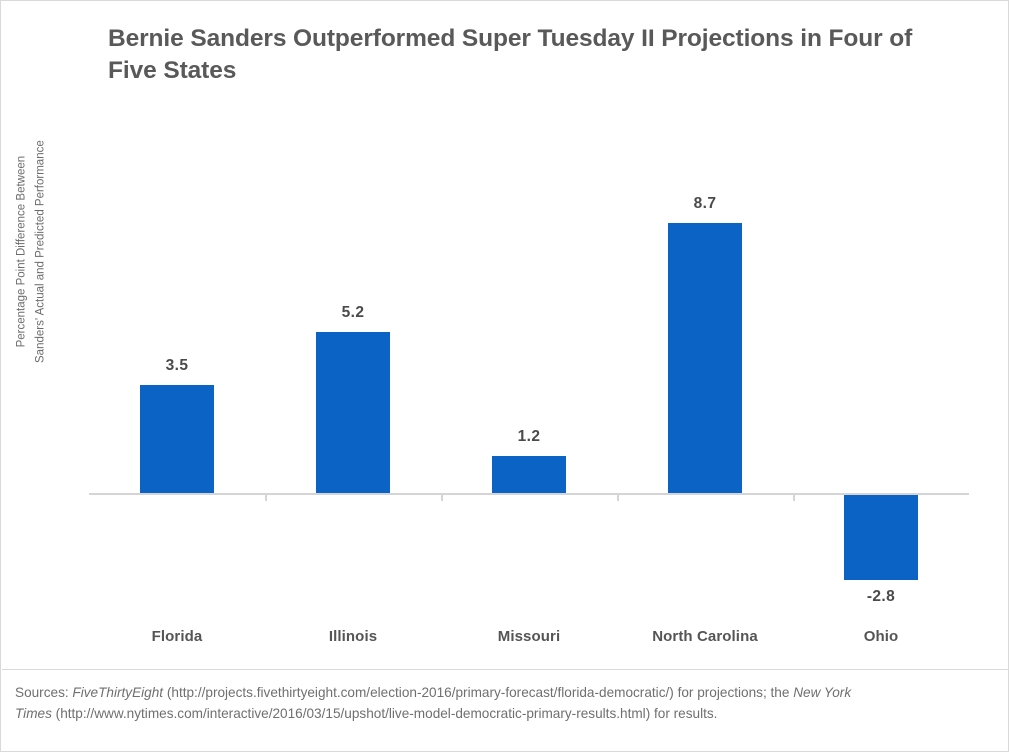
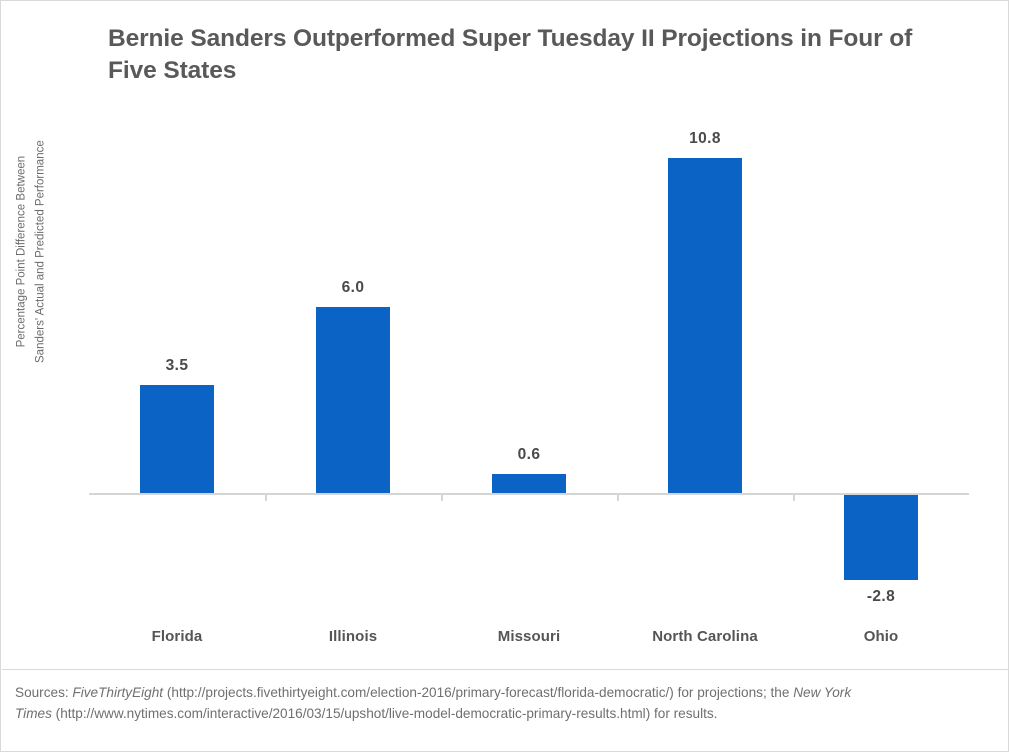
Illinois: 5.2 -> 6.0
Missouri: 1.2 -> 0.6
North Carolina: 8.7 -> 10.8
